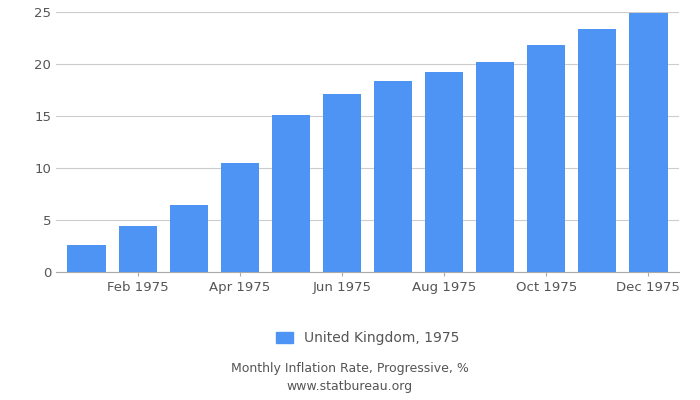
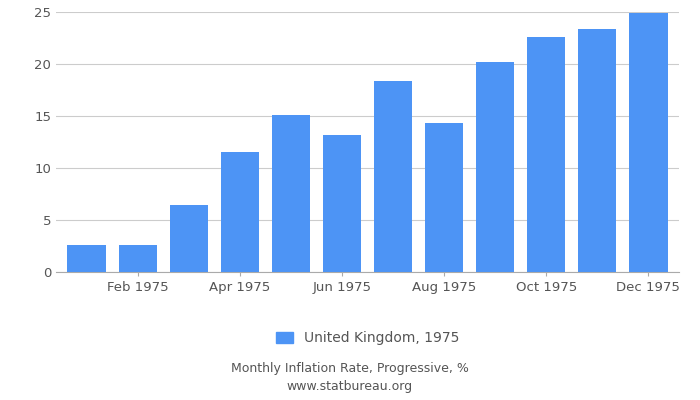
Feb 1975: 4.4 -> 2.6
Apr 1975: 10.5 -> 11.5
Jun 1975: 17.1 -> 13.2
Aug 1975: 19.2 -> 14.3
Oct 1975: 21.8 -> 22.6
